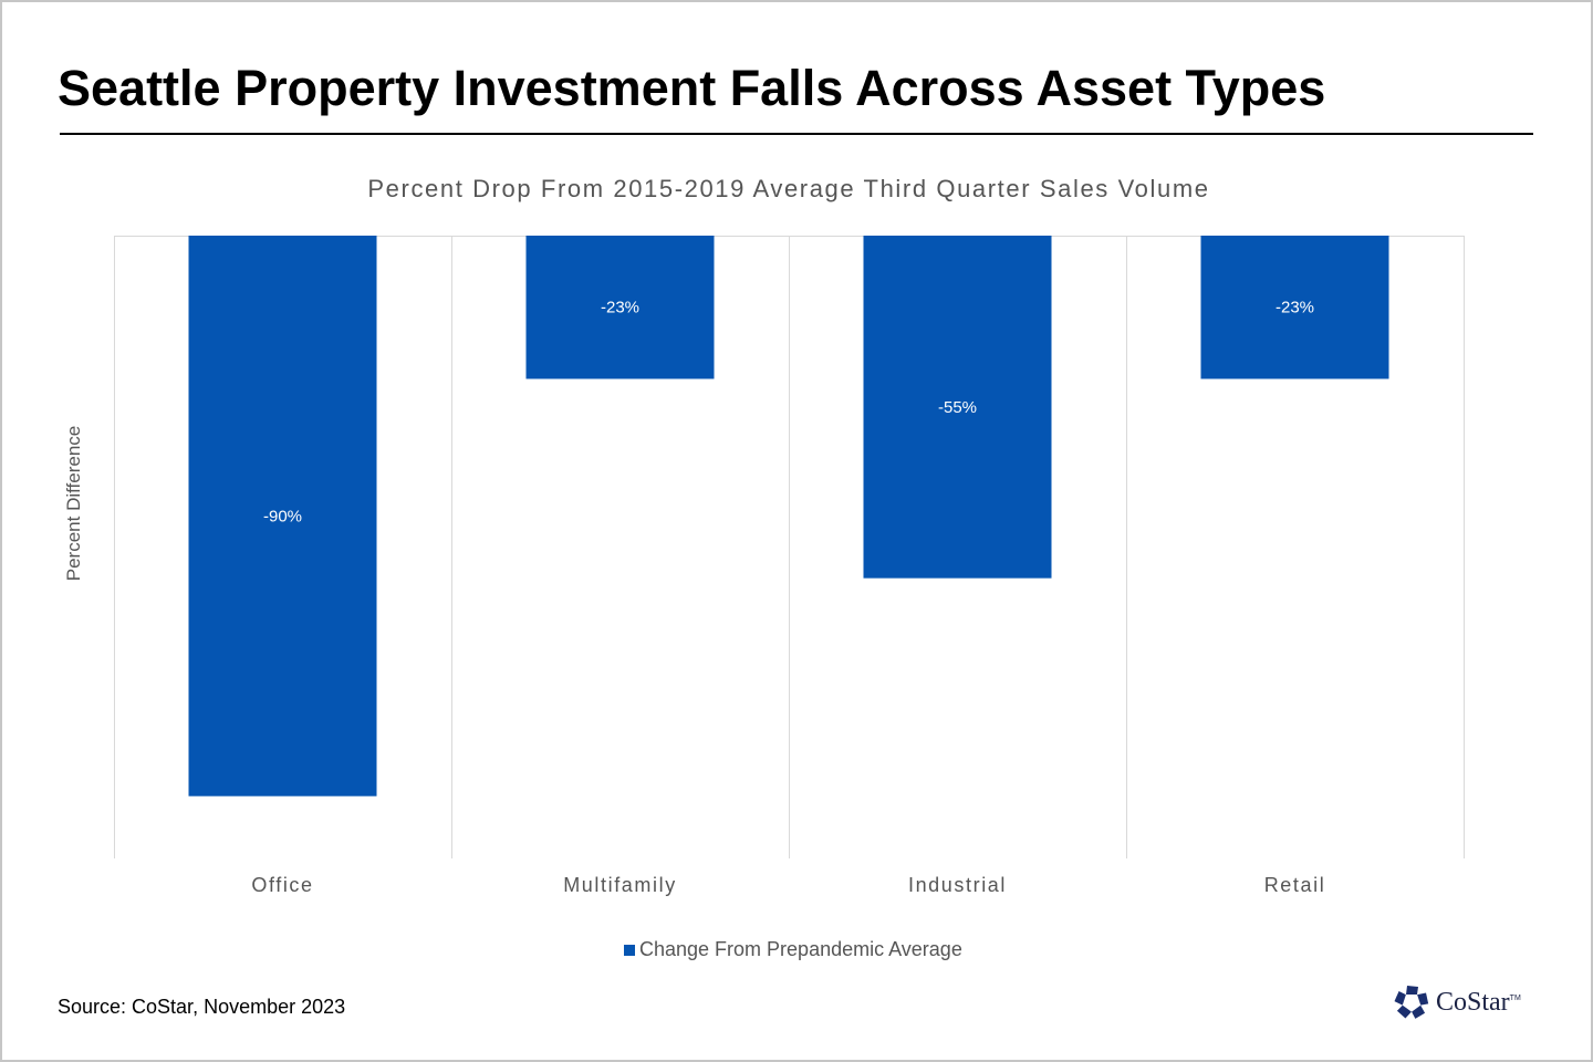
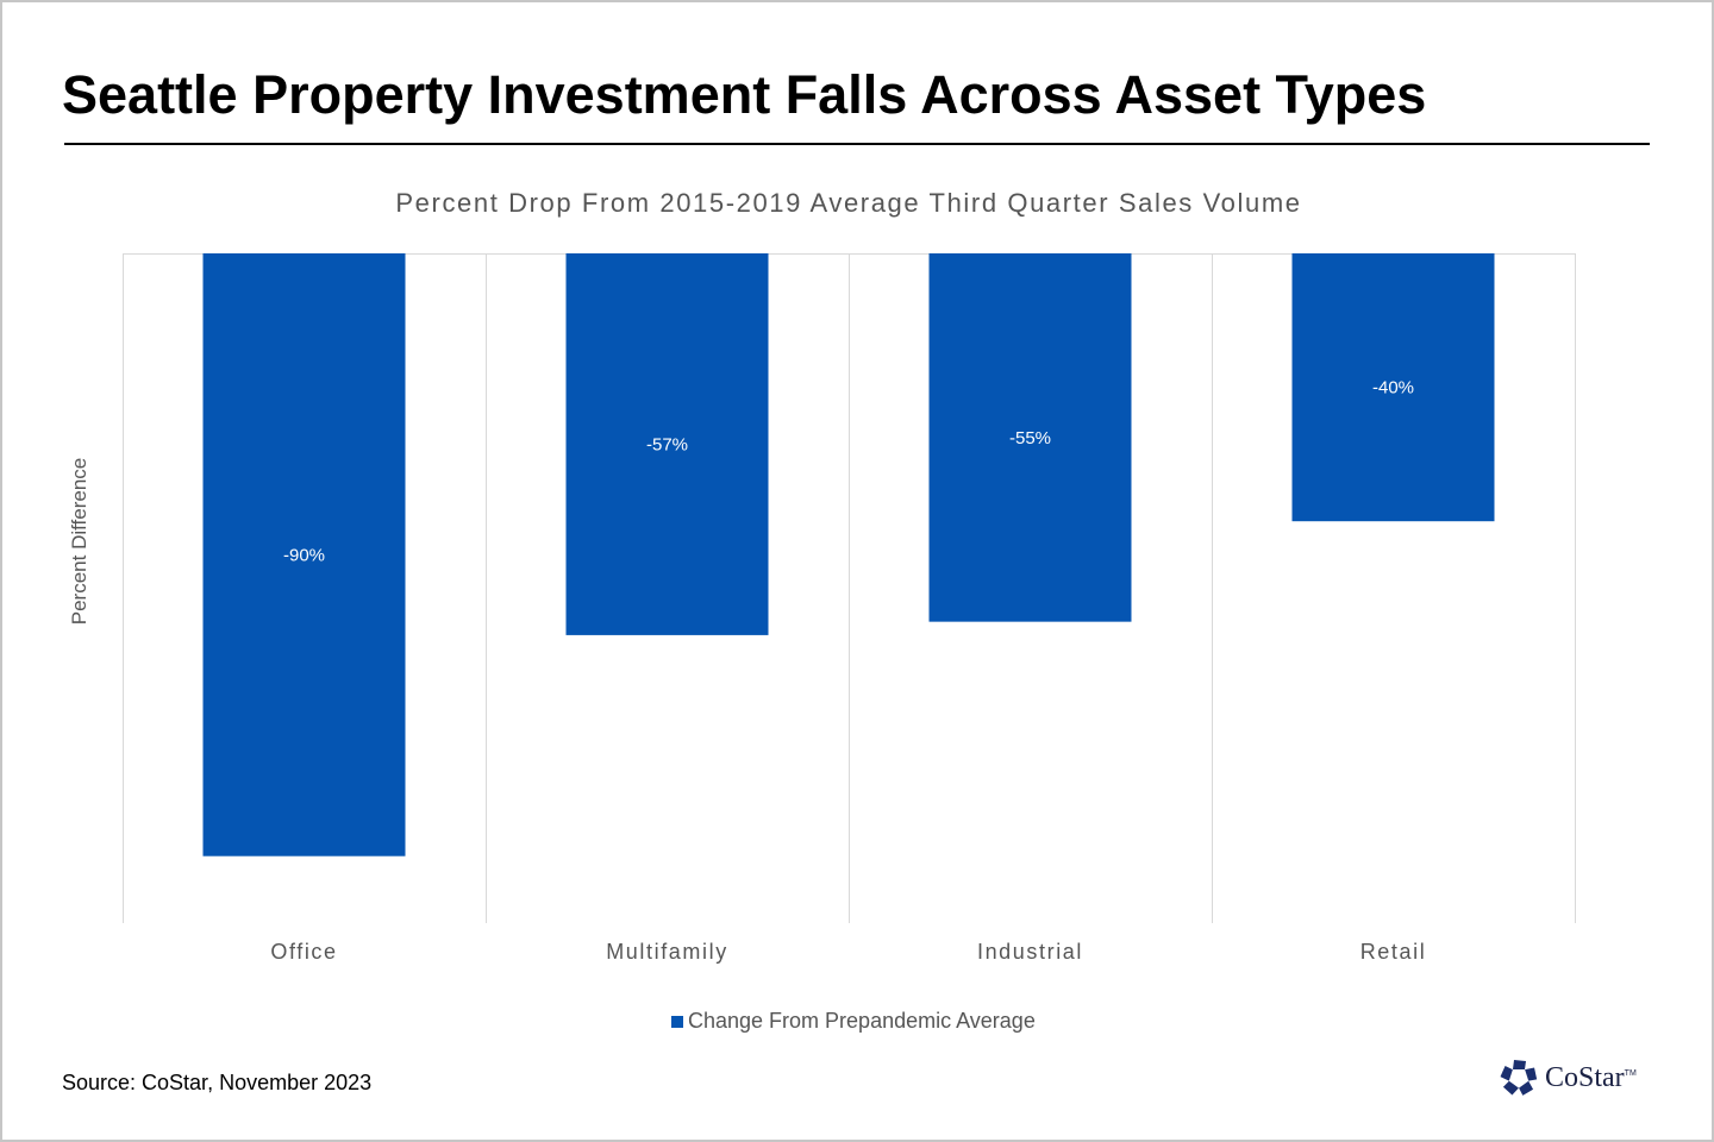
Multifamily: -23% -> -57%
Retail: -23% -> -40%
